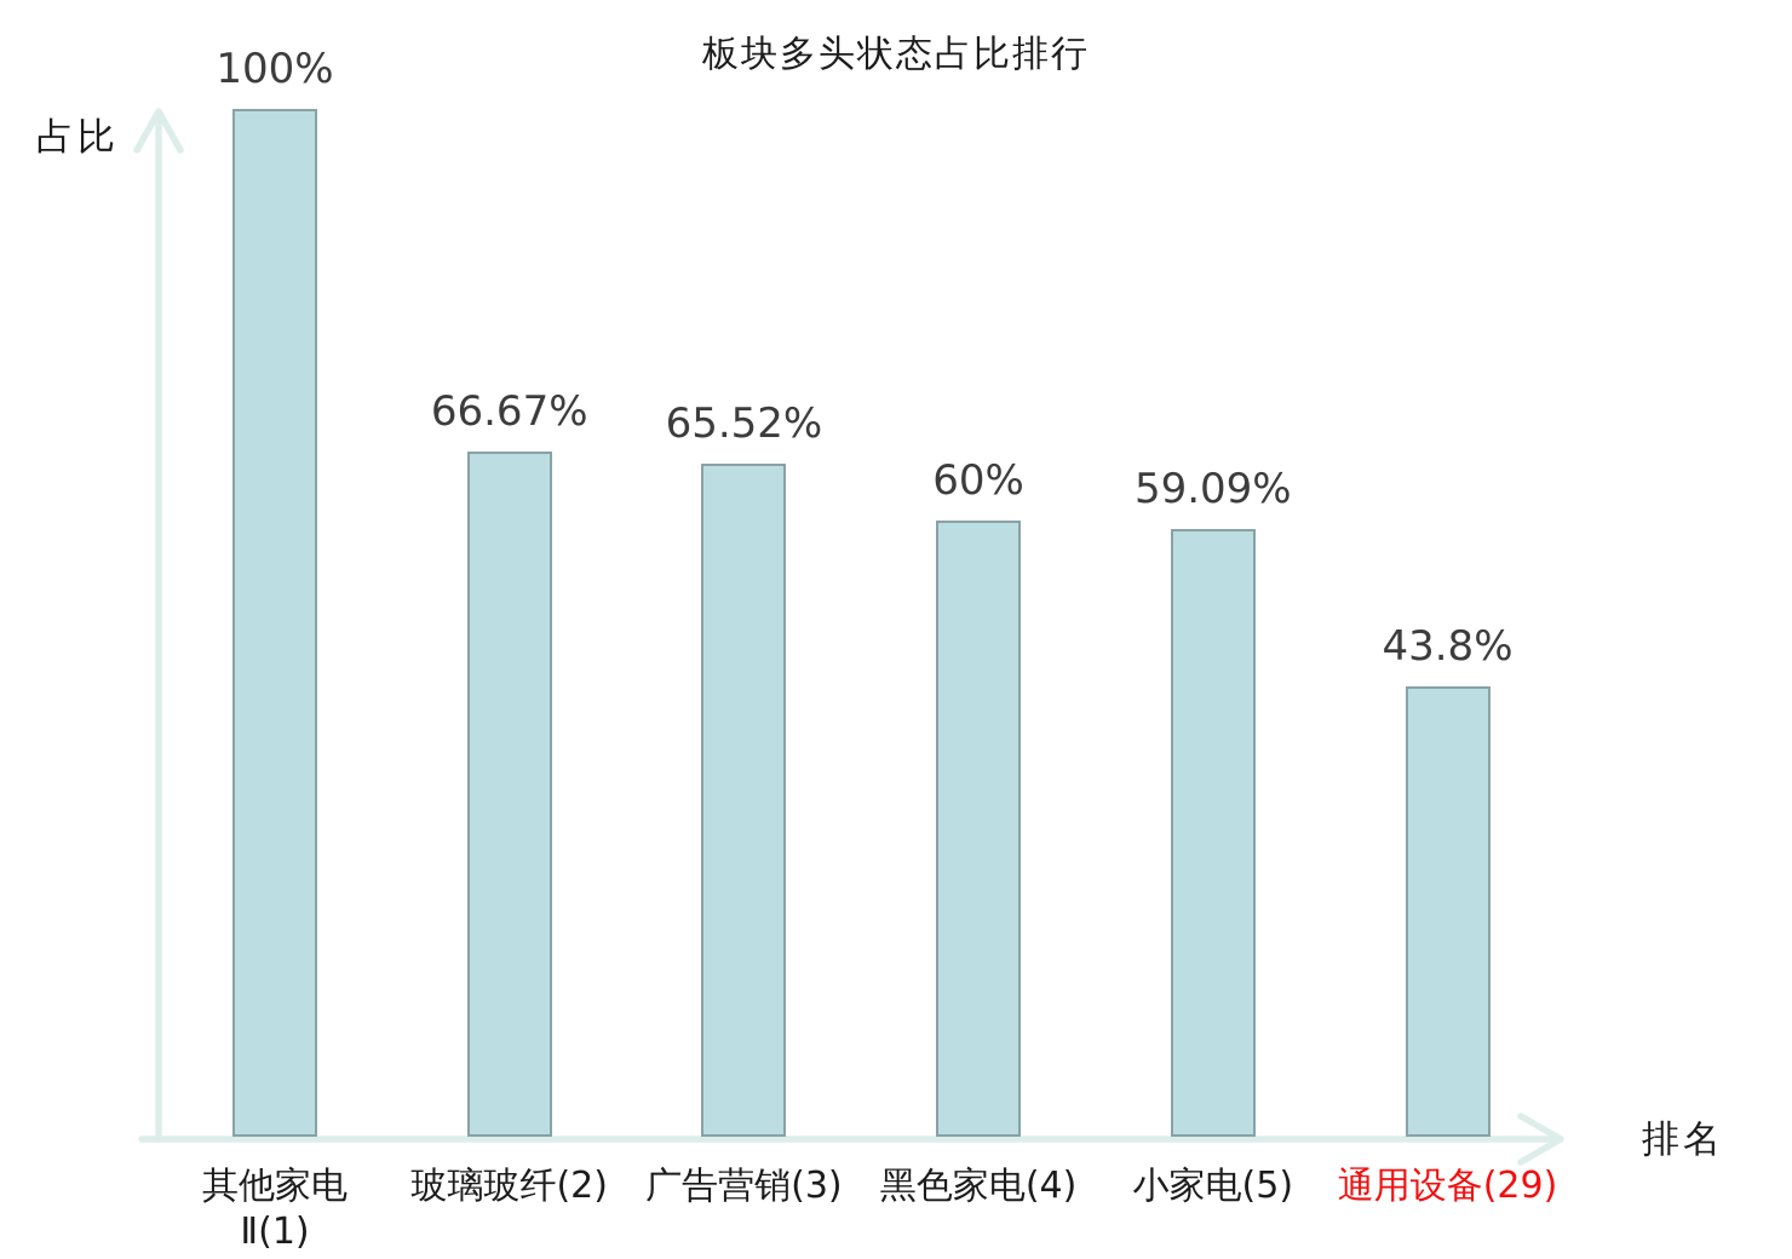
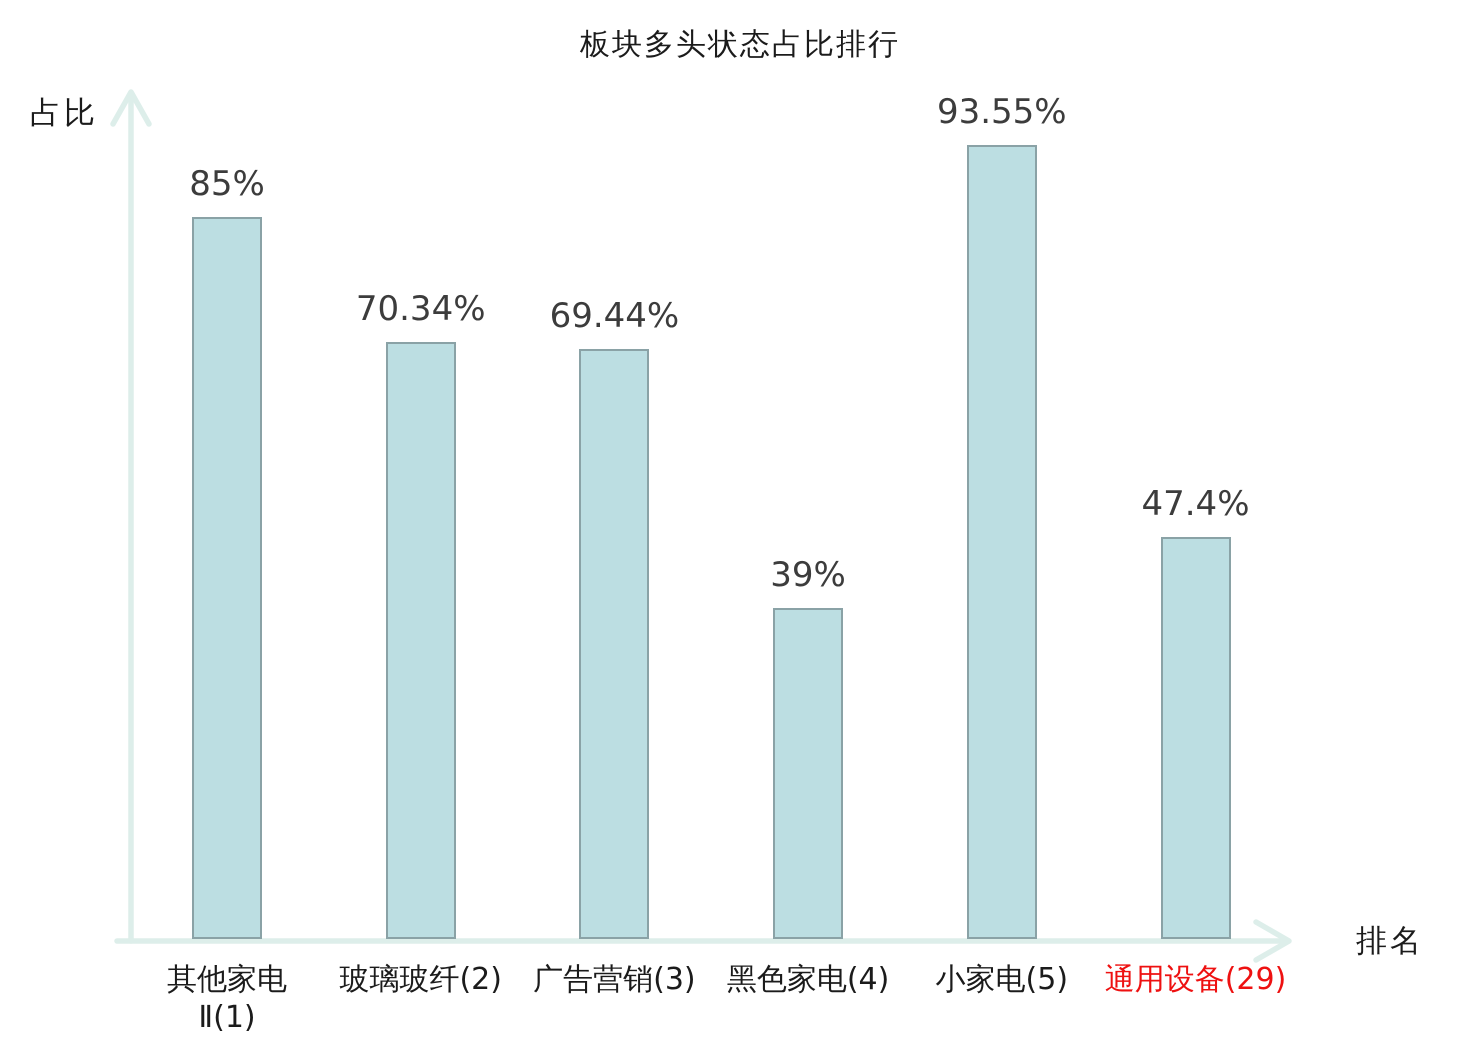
其他家电 Ⅱ(1): 100% -> 85%
玻璃玻纤(2): 66.67% -> 70.34%
广告营销(3): 65.52% -> 69.44%
黑色家电(4): 60% -> 39%
小家电(5): 59.09% -> 93.55%
通用设备(29): 43.8% -> 47.4%
